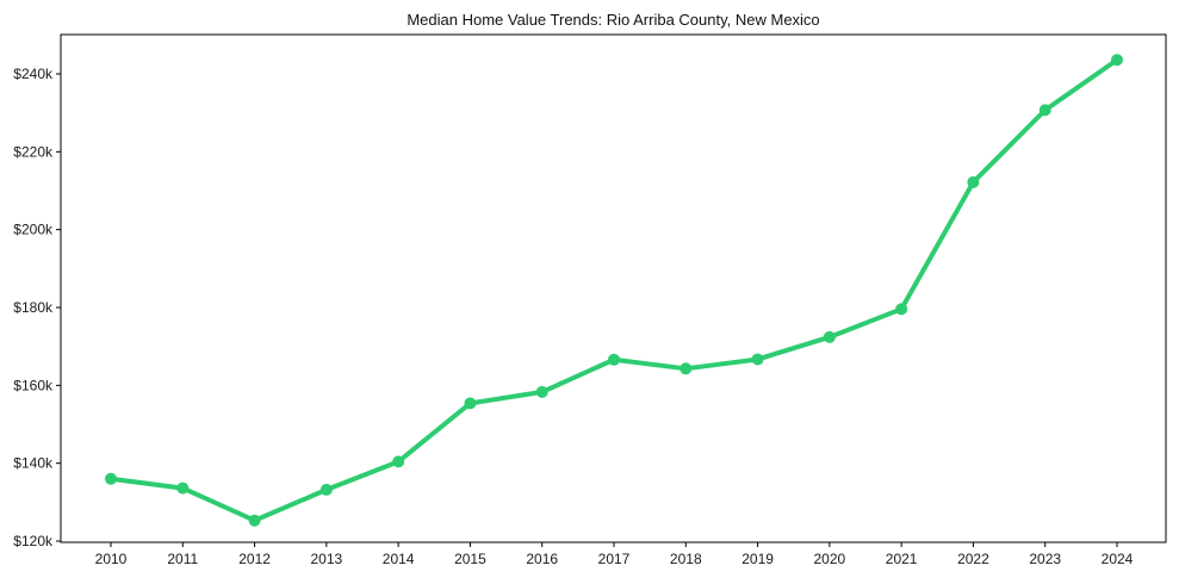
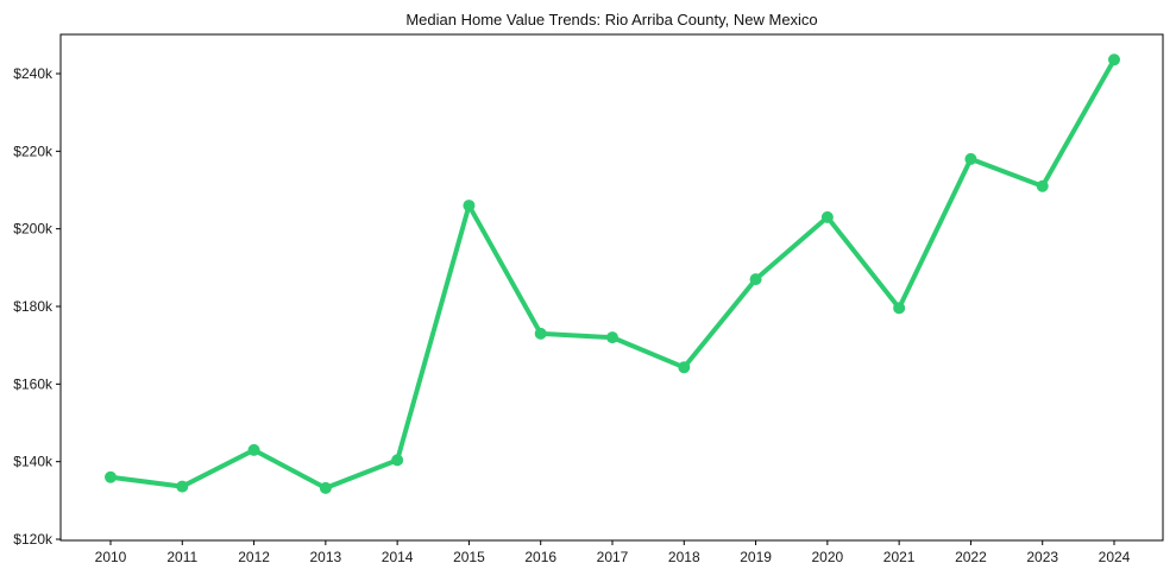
2012: $125k -> $143k
2015: $155k -> $206k
2016: $158k -> $173k
2017: $167k -> $172k
2019: $167k -> $187k
2020: $172k -> $203k
2022: $212k -> $218k
2023: $231k -> $211k
